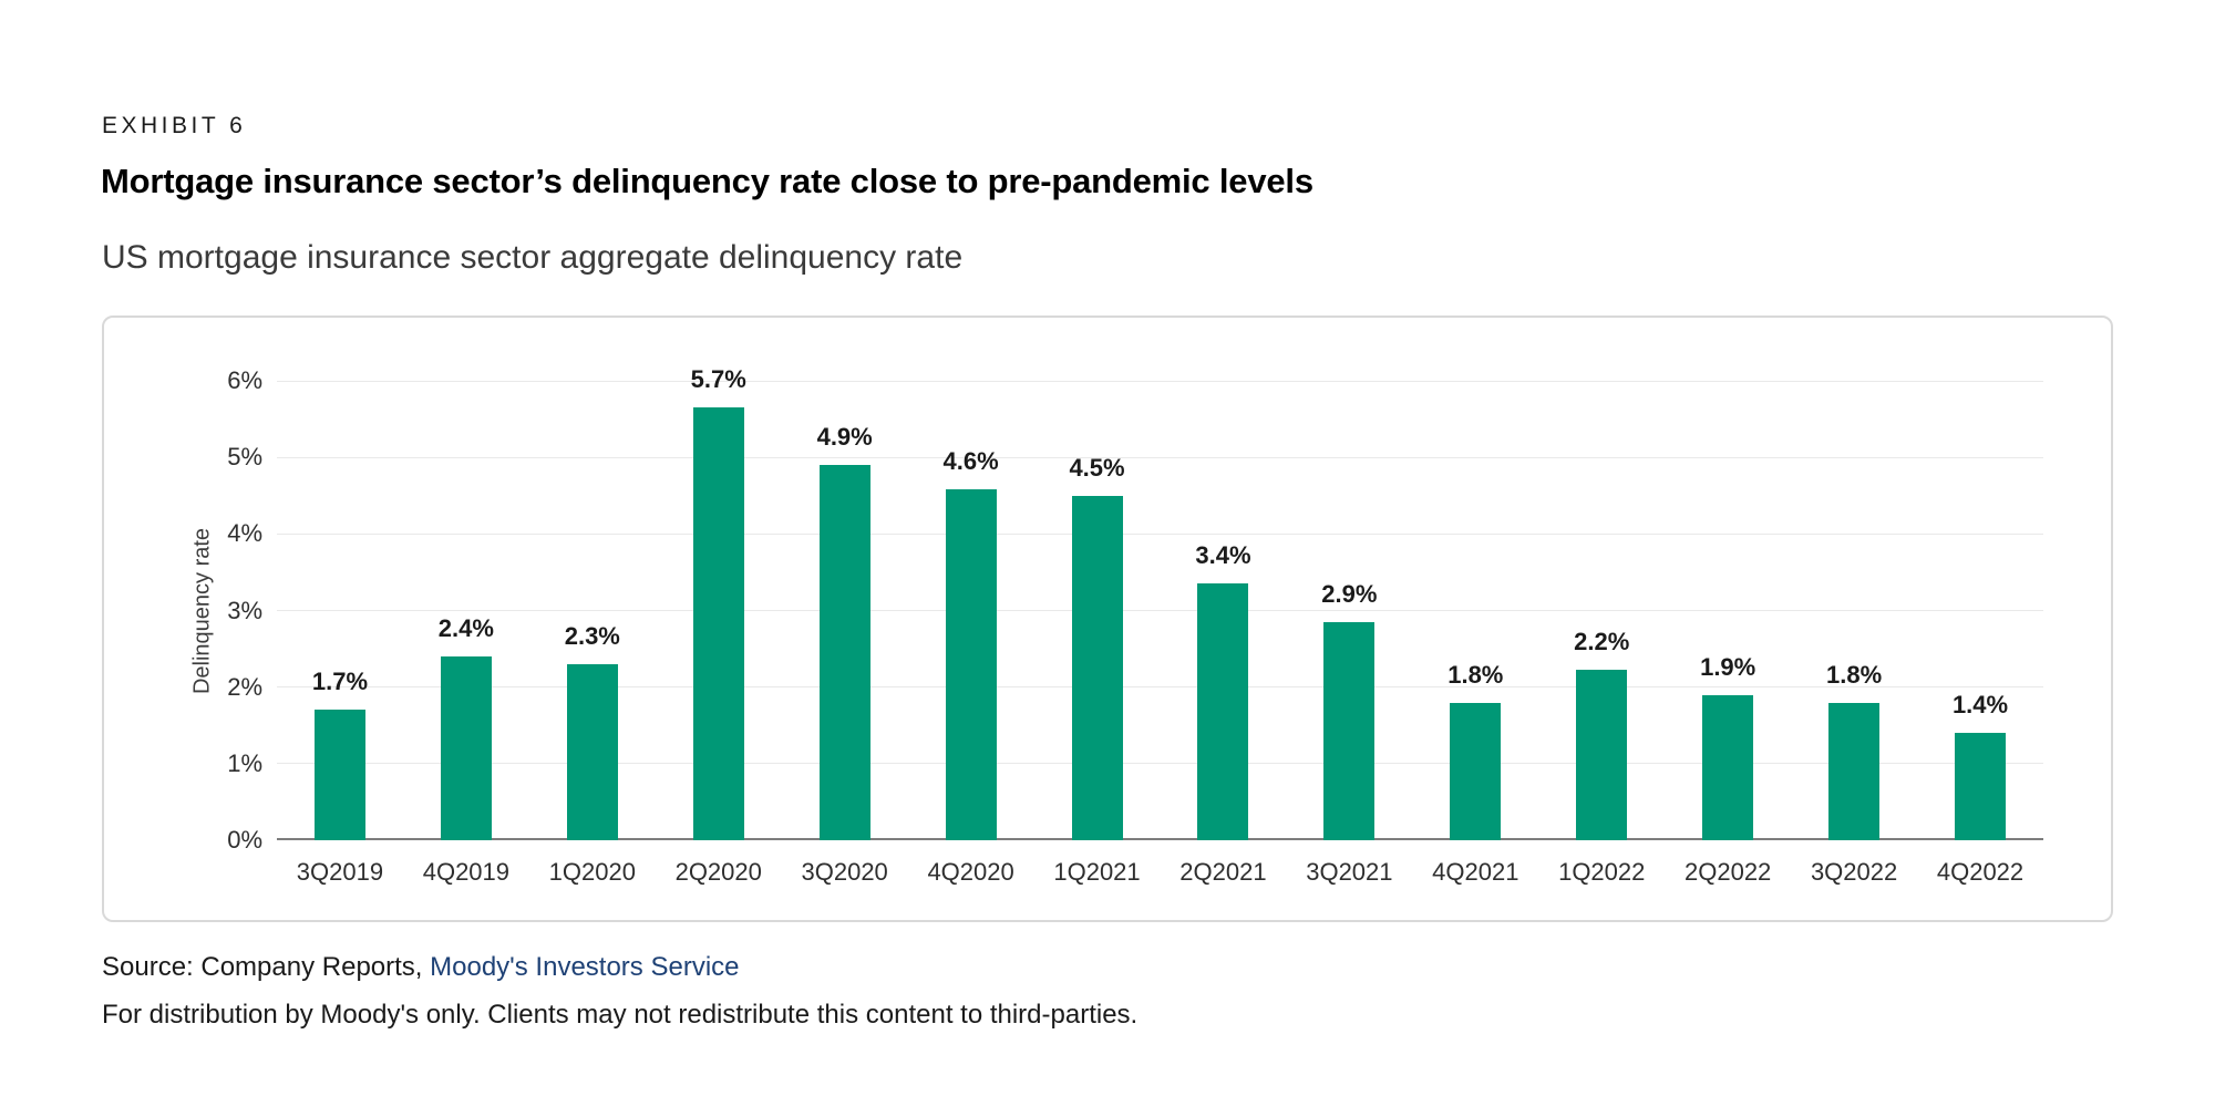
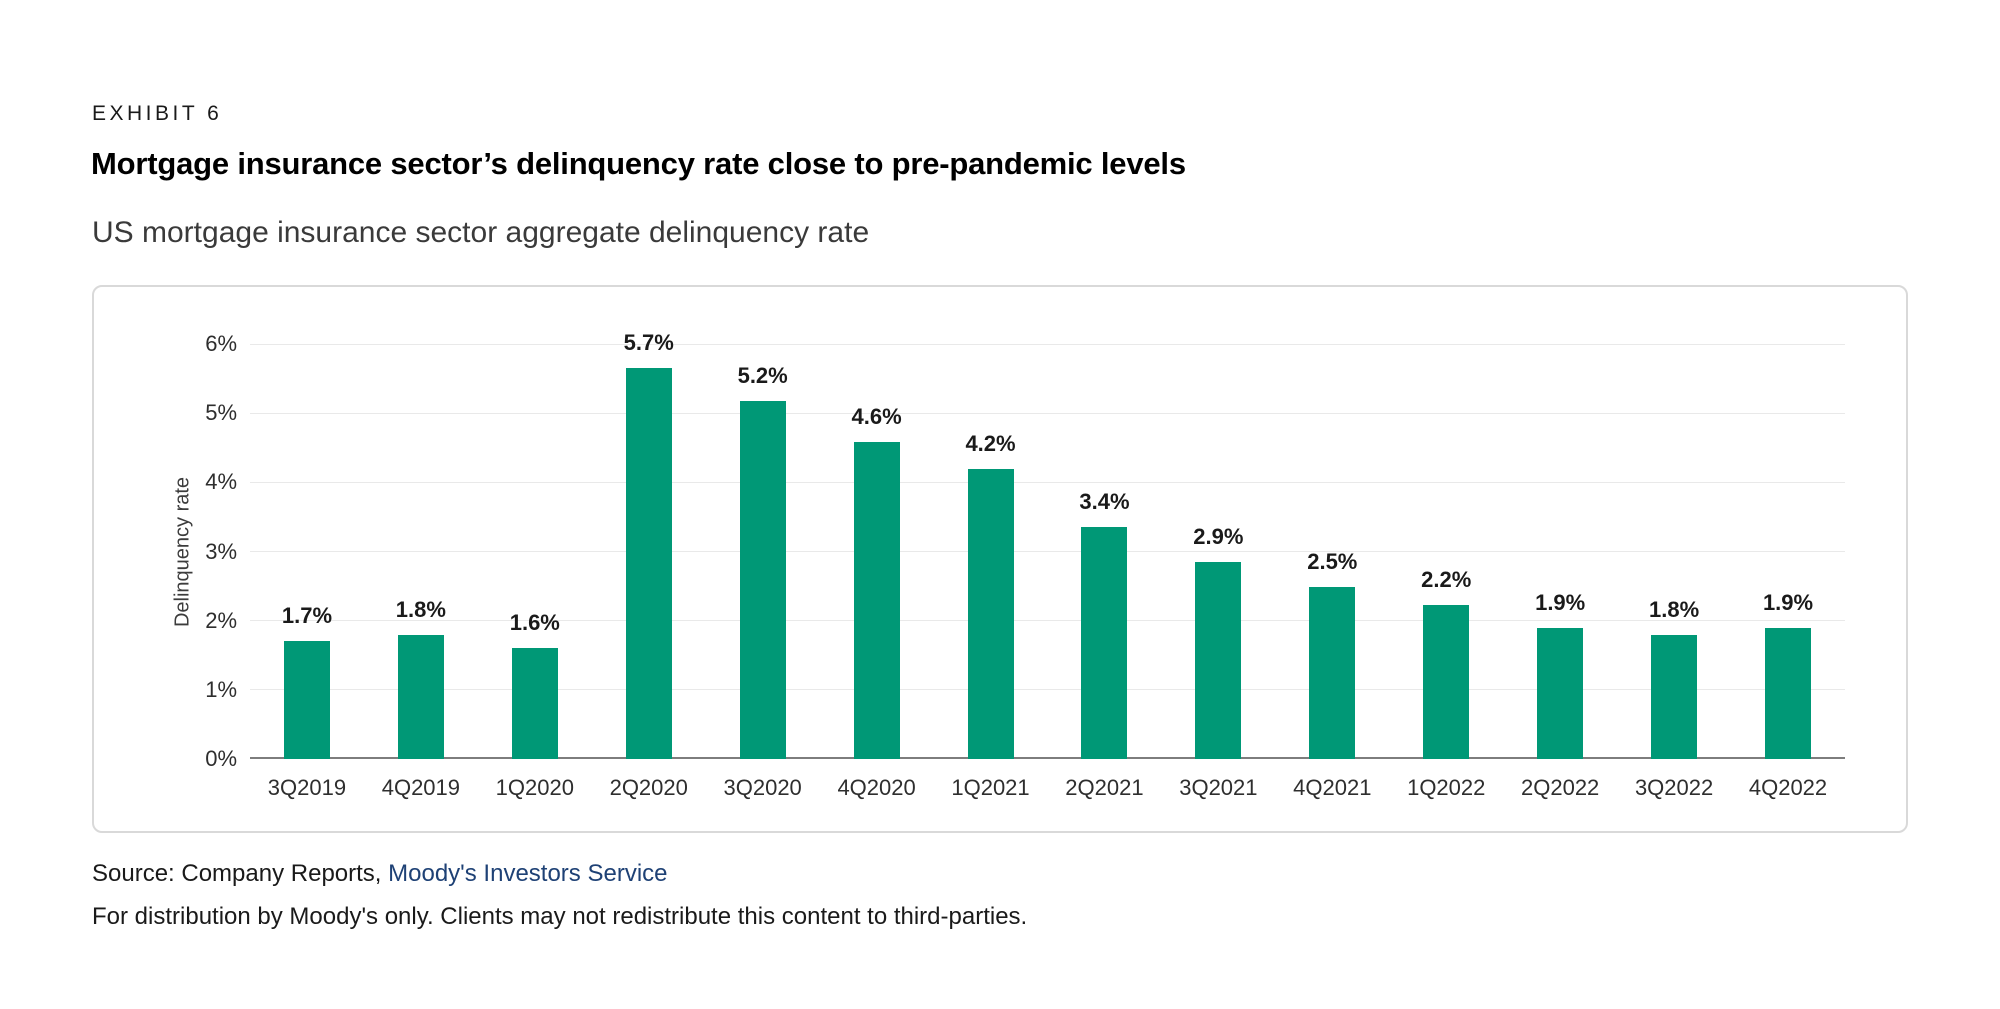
4Q2019: 2.4% -> 1.8%
1Q2020: 2.3% -> 1.6%
3Q2020: 4.9% -> 5.2%
1Q2021: 4.5% -> 4.2%
4Q2021: 1.8% -> 2.5%
4Q2022: 1.4% -> 1.9%
